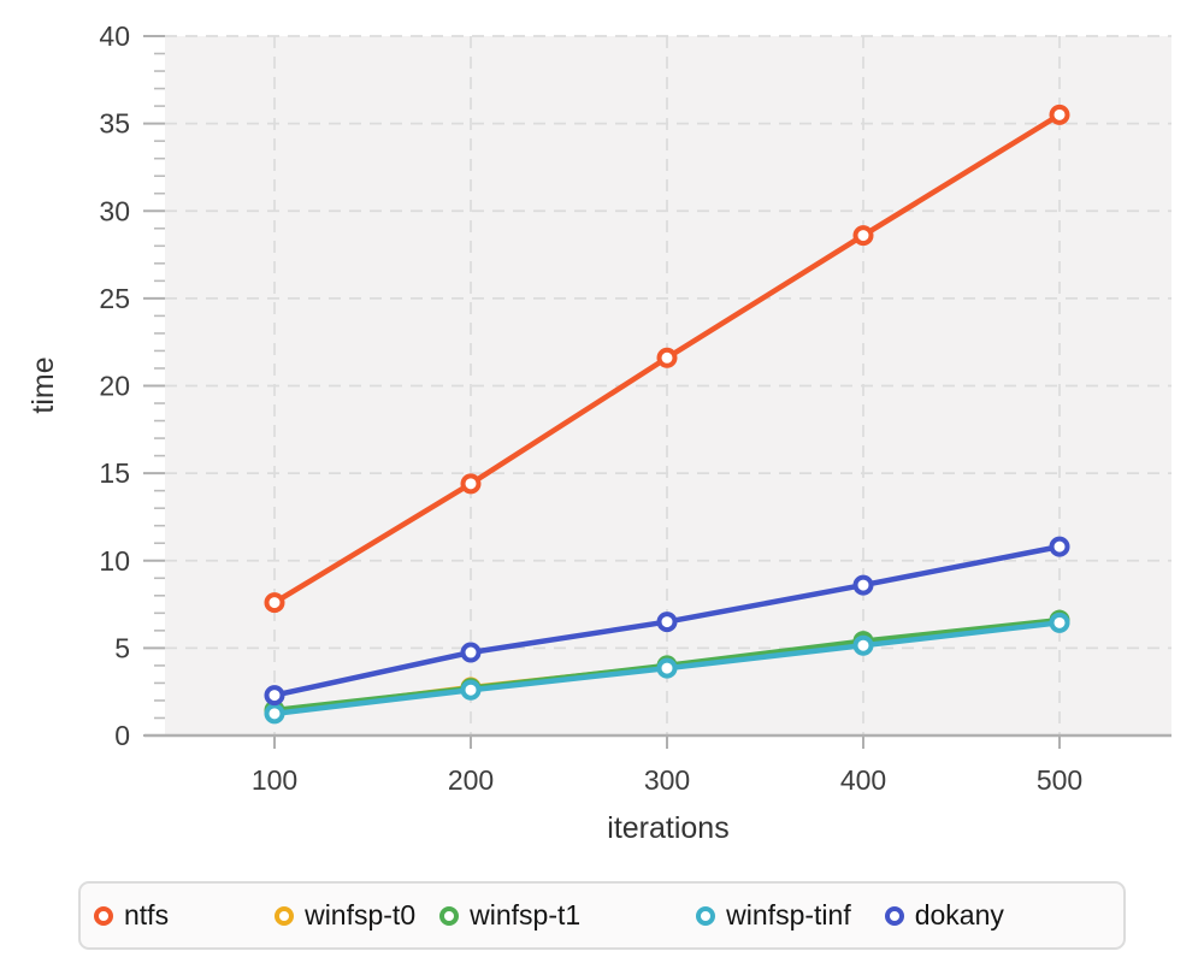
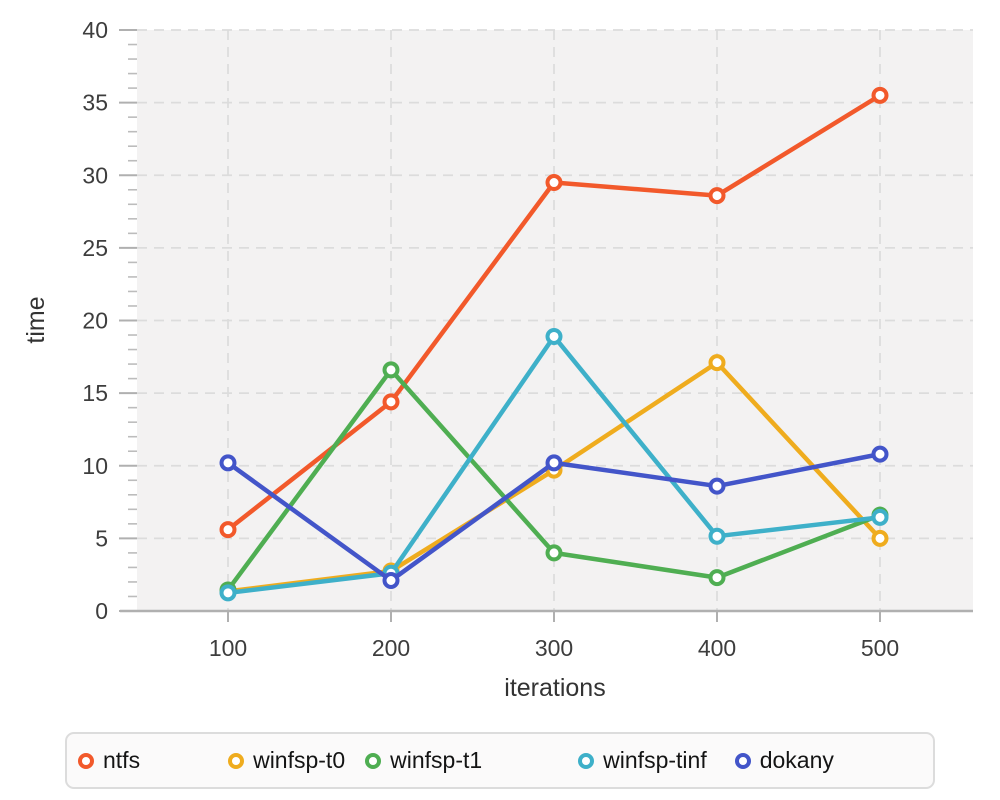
ntfs/100: 7.6 -> 5.6
dokany/100: 2.3 -> 10.2
winfsp-t1/200: 2.7 -> 16.6
dokany/200: 4.8 -> 2.1
ntfs/300: 21.6 -> 29.5
winfsp-t0/300: 4.0 -> 9.7
winfsp-tinf/300: 3.9 -> 18.9
dokany/300: 6.5 -> 10.2
winfsp-t0/400: 5.3 -> 17.1
winfsp-t1/400: 5.4 -> 2.3
winfsp-t0/500: 6.5 -> 5.0
